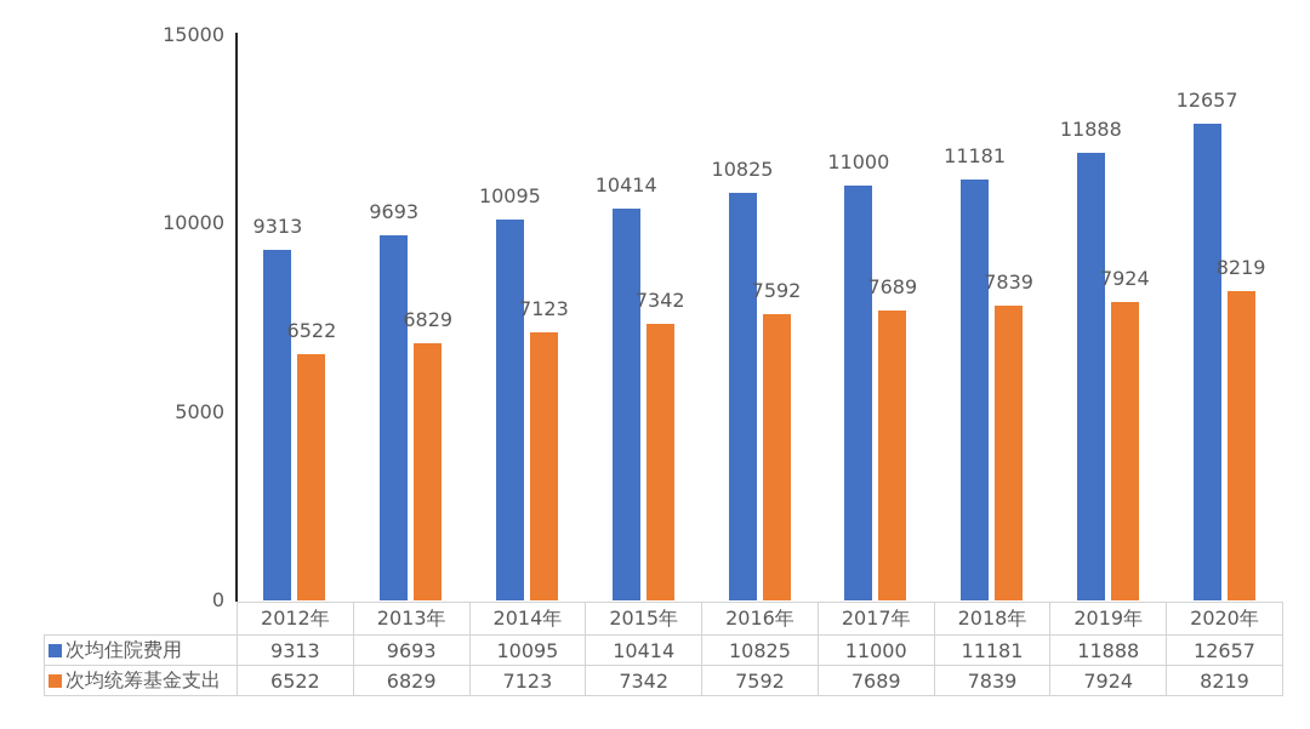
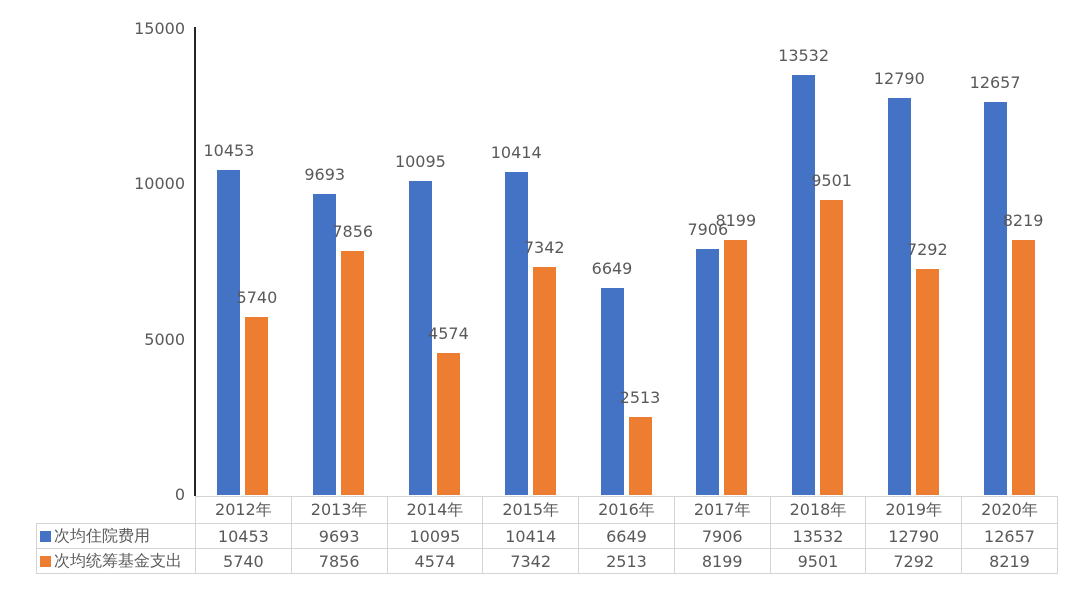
次均住院费用/2012年: 9313 -> 10453
次均统筹基金支出/2012年: 6522 -> 5740
次均统筹基金支出/2013年: 6829 -> 7856
次均统筹基金支出/2014年: 7123 -> 4574
次均住院费用/2016年: 10825 -> 6649
次均统筹基金支出/2016年: 7592 -> 2513
次均住院费用/2017年: 11000 -> 7906
次均统筹基金支出/2017年: 7689 -> 8199
次均住院费用/2018年: 11181 -> 13532
次均统筹基金支出/2018年: 7839 -> 9501
次均住院费用/2019年: 11888 -> 12790
次均统筹基金支出/2019年: 7924 -> 7292
